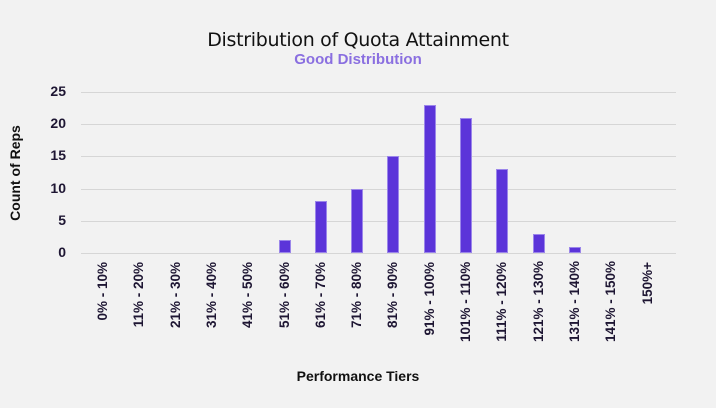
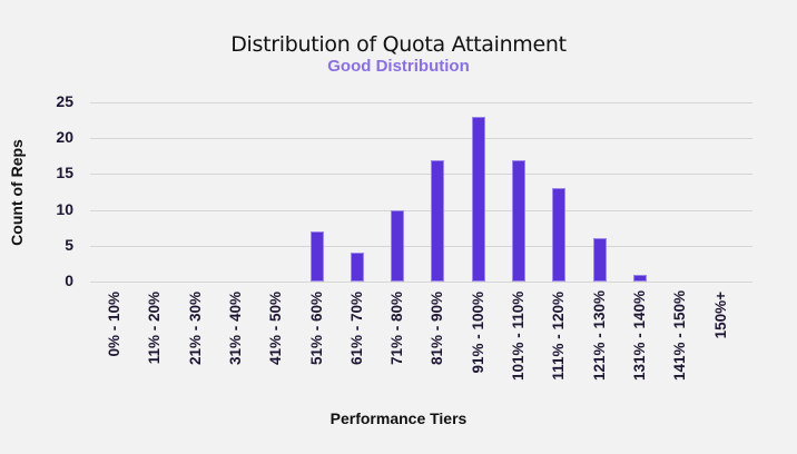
51% - 60%: 2 -> 7
61% - 70%: 8 -> 4
81% - 90%: 15 -> 17
101% - 110%: 21 -> 17
121% - 130%: 3 -> 6
